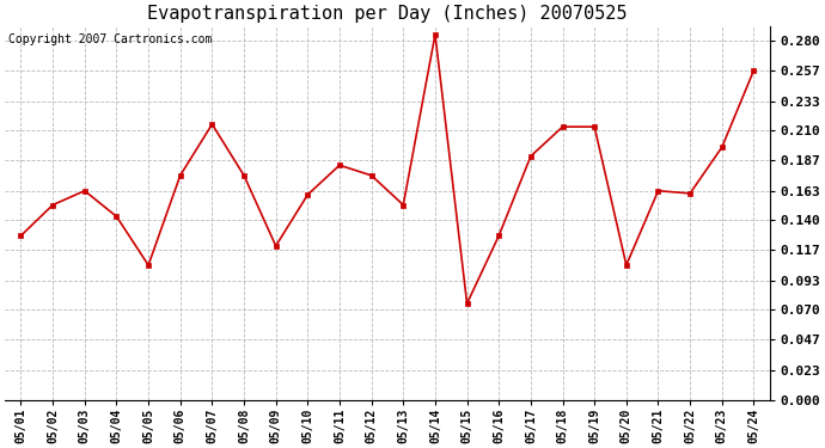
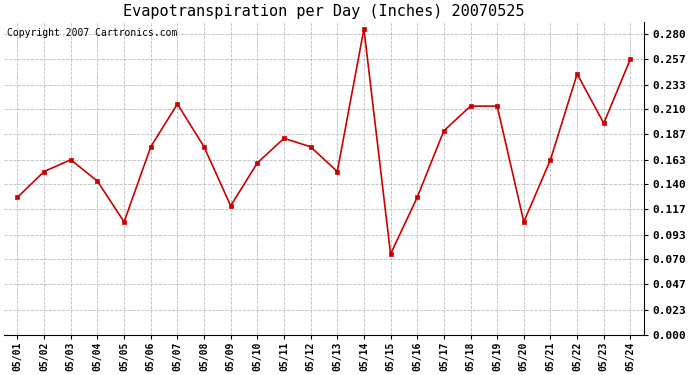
05/22: 0.161 -> 0.243
